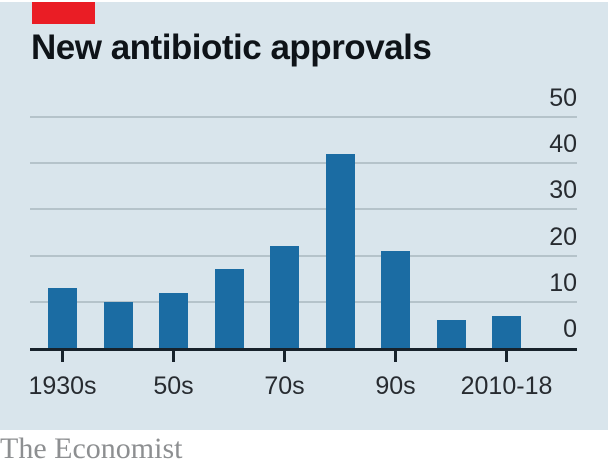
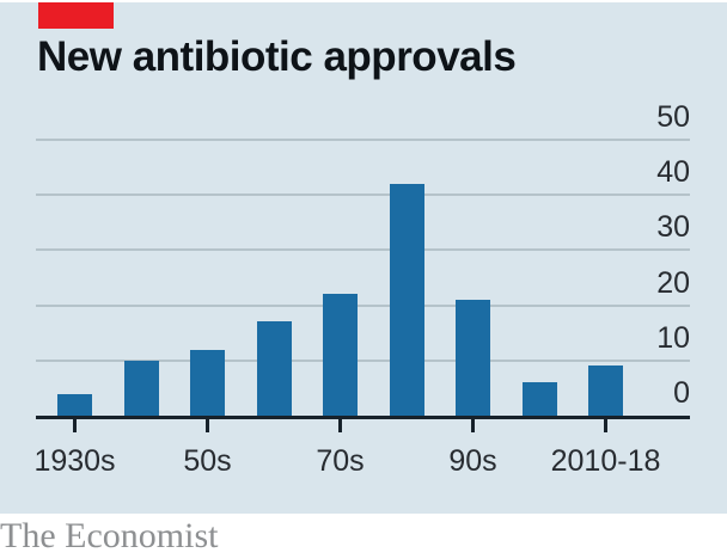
1930s: 13 -> 4
2010-18: 7 -> 9
